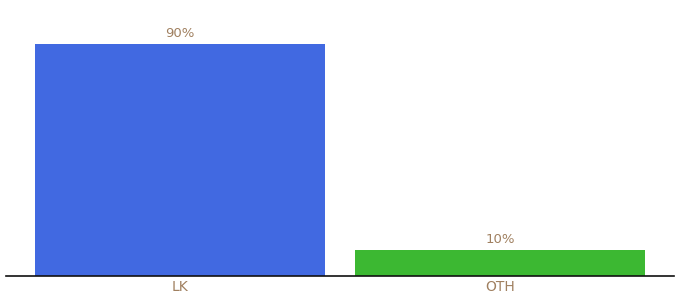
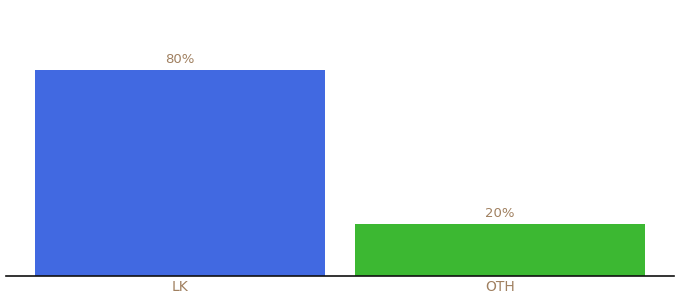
LK: 90% -> 80%
OTH: 10% -> 20%
